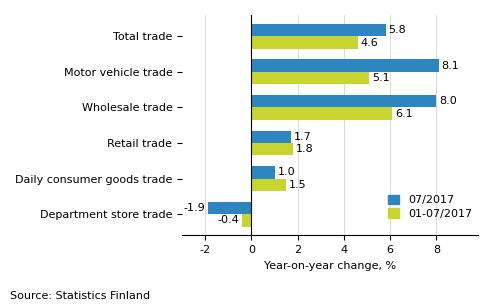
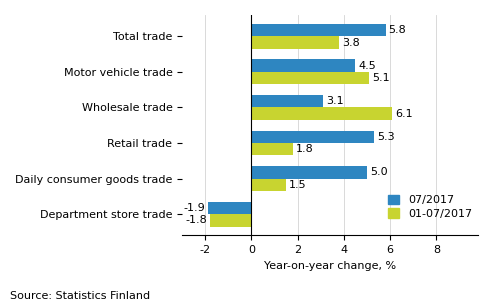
01-07/2017/Total trade: 4.6 -> 3.8
07/2017/Motor vehicle trade: 8.1 -> 4.5
07/2017/Wholesale trade: 8.0 -> 3.1
07/2017/Retail trade: 1.7 -> 5.3
07/2017/Daily consumer goods trade: 1.0 -> 5.0
01-07/2017/Department store trade: -0.4 -> -1.8
